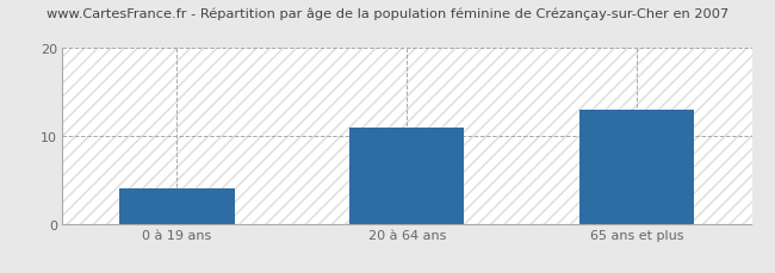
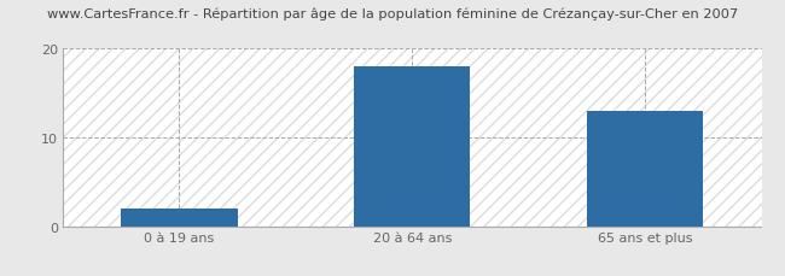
0 à 19 ans: 4 -> 2
20 à 64 ans: 11 -> 18
